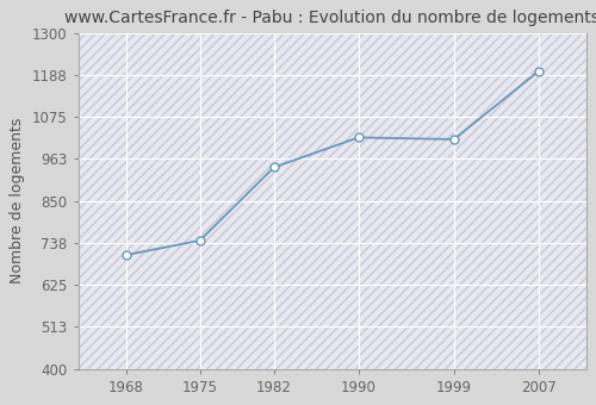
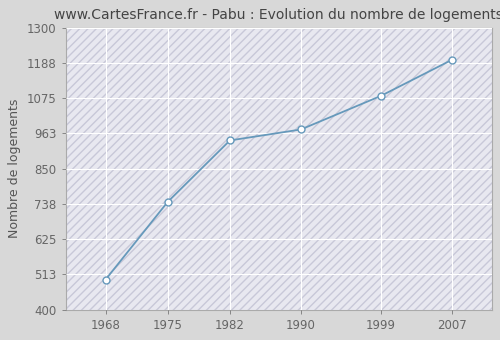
1968: 705 -> 496
1990: 1020 -> 975
1999: 1015 -> 1082
